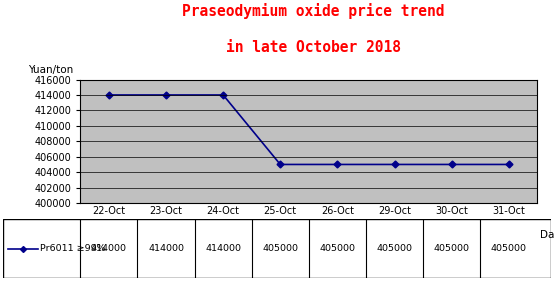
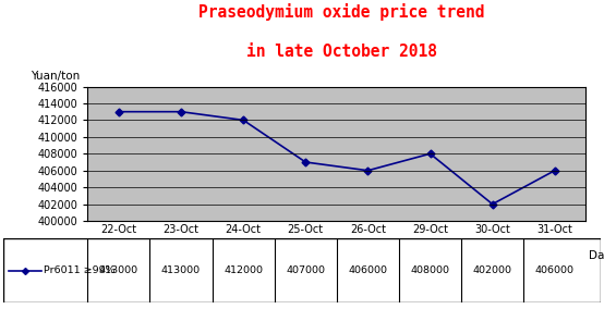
22-Oct: 414000 -> 413000
23-Oct: 414000 -> 413000
24-Oct: 414000 -> 412000
25-Oct: 405000 -> 407000
26-Oct: 405000 -> 406000
29-Oct: 405000 -> 408000
30-Oct: 405000 -> 402000
31-Oct: 405000 -> 406000
